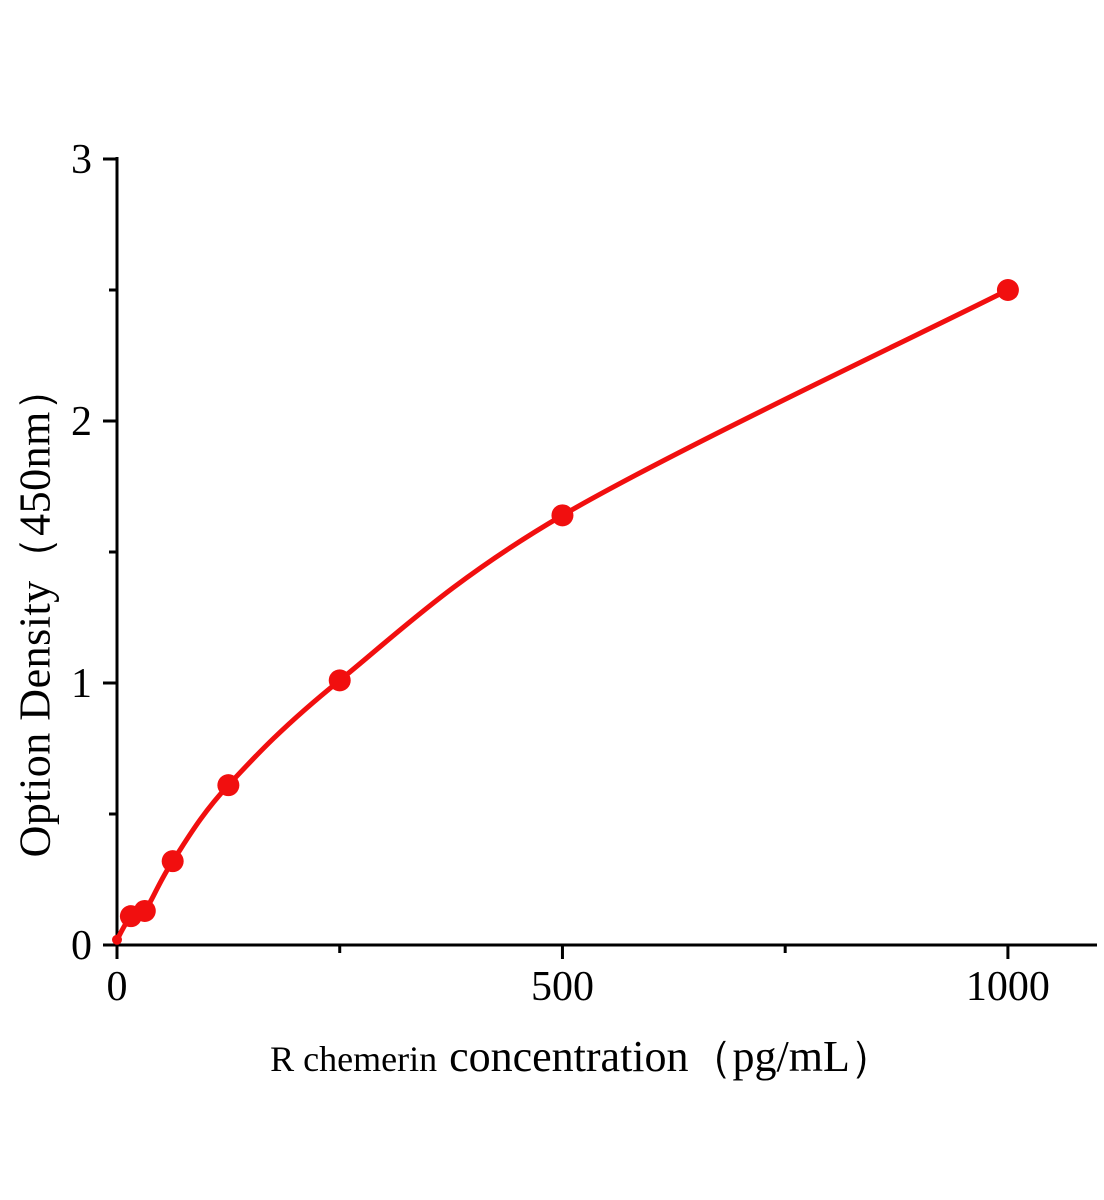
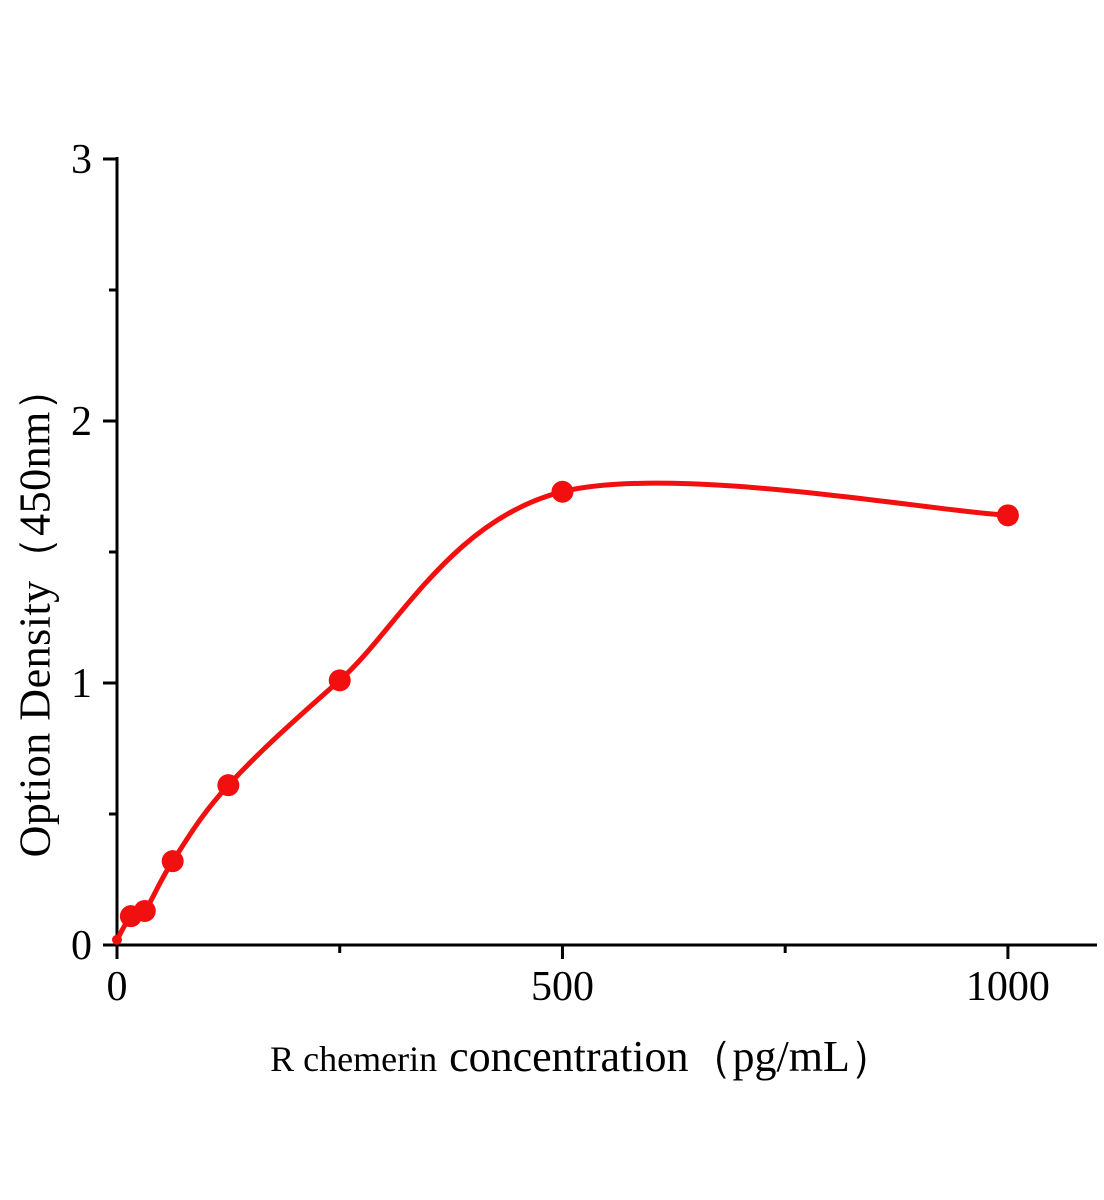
500: 1.64 -> 1.73
1000: 2.50 -> 1.64
